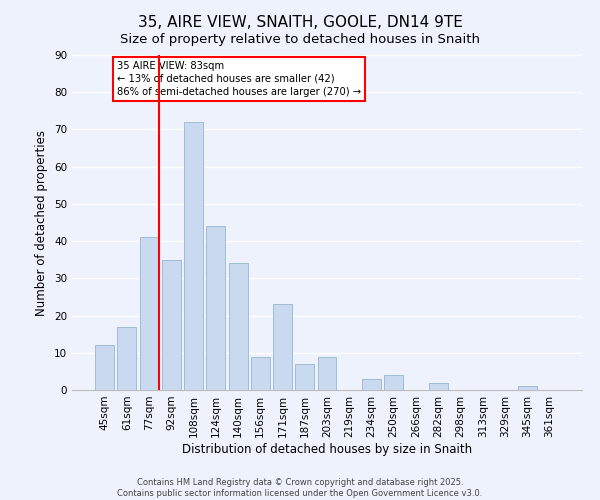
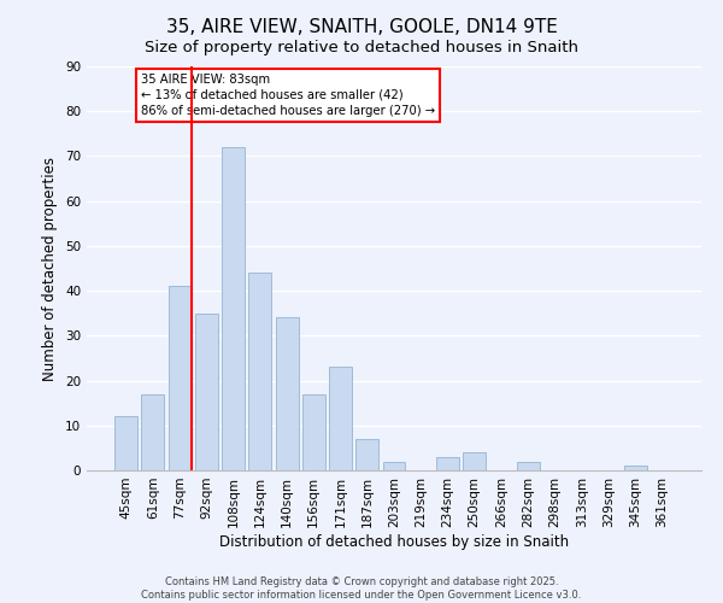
156sqm: 9 -> 17
203sqm: 9 -> 2
